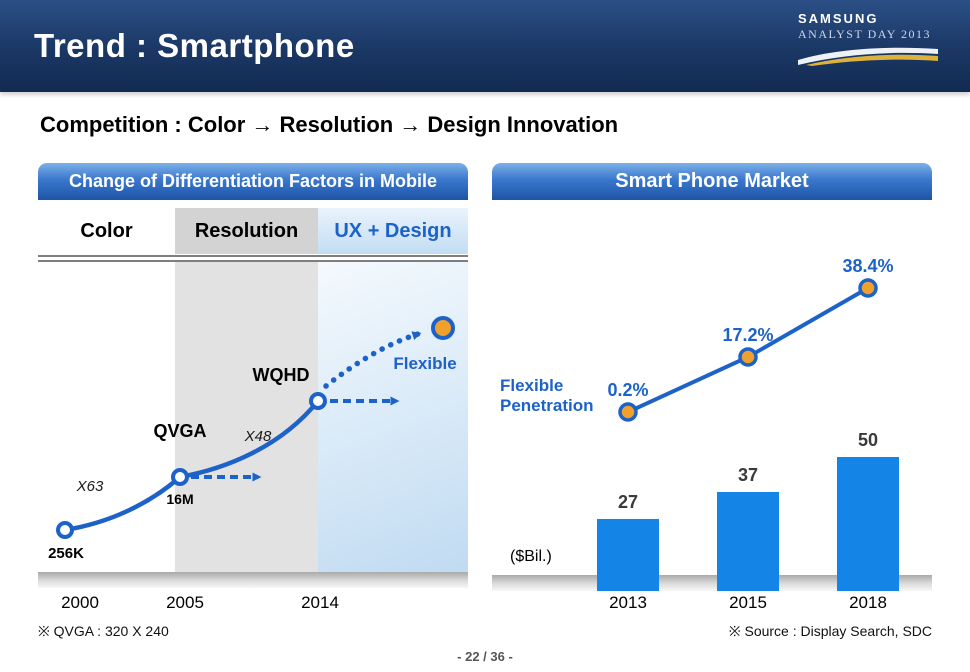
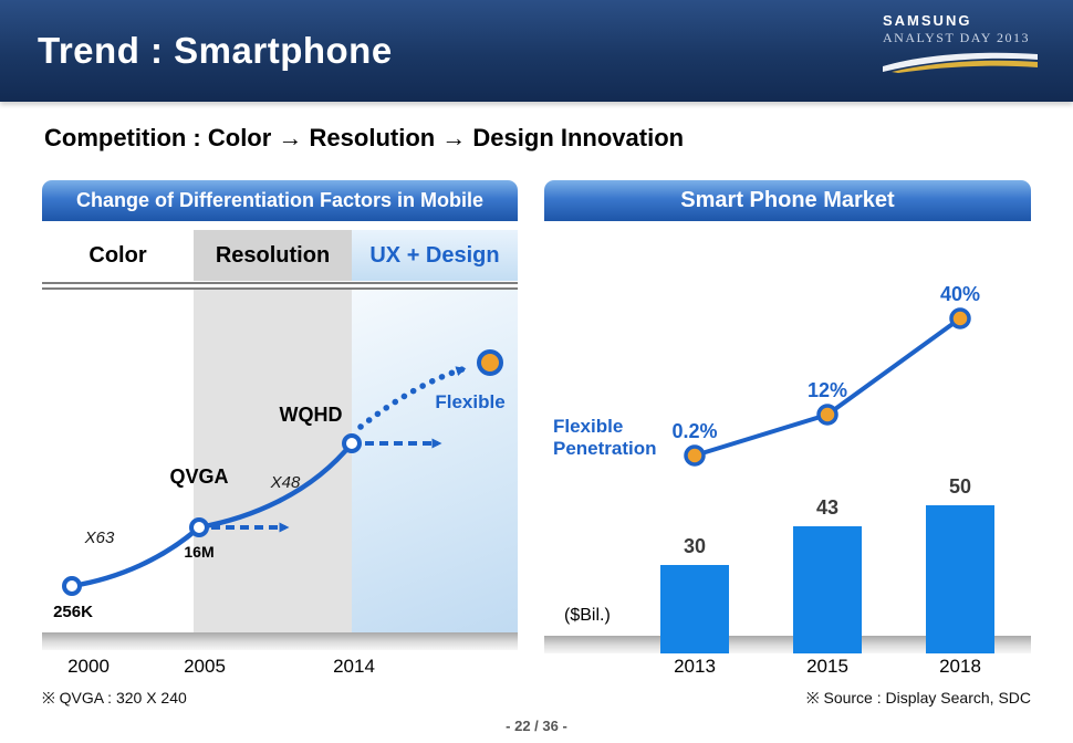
Smart Phone Market/Smart Phone Market/2013: 27 -> 30
Smart Phone Market/Smart Phone Market/2015: 37 -> 43
Smart Phone Market/Flexible Penetration/2015: 17.2% -> 12%
Smart Phone Market/Flexible Penetration/2018: 38.4% -> 40%
